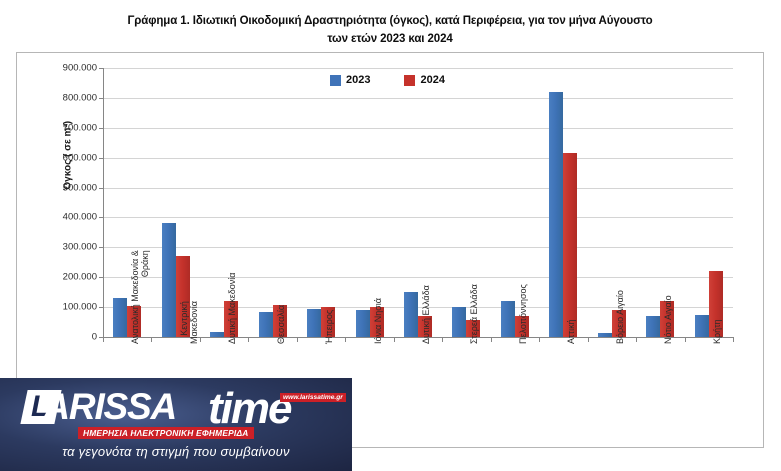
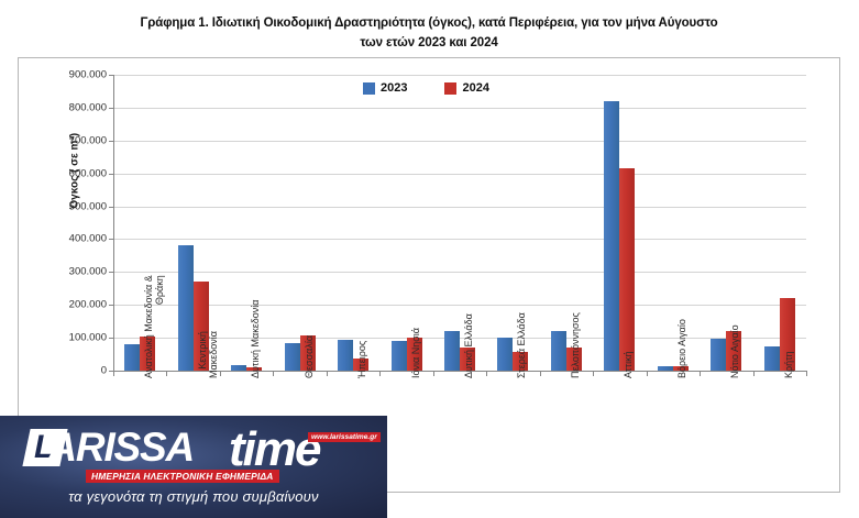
2023/Ανατολική Μακεδονία & Θράκη: 130000 -> 80000
2024/Δυτική Μακεδονία: 120000 -> 10000
2024/Ήπειρος: 100000 -> 40000
2023/Δυτική Ελλάδα: 150000 -> 120000
2024/Βόρειο Αιγαίο: 90000 -> 10000
2023/Νότιο Αιγαίο: 70000 -> 100000
